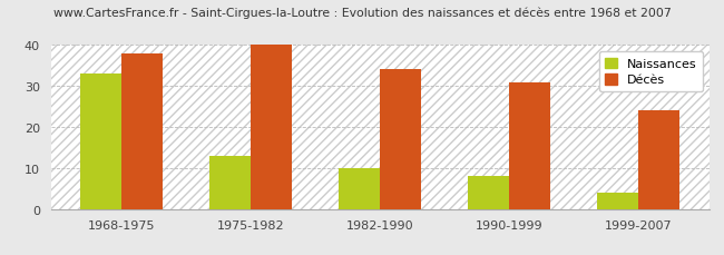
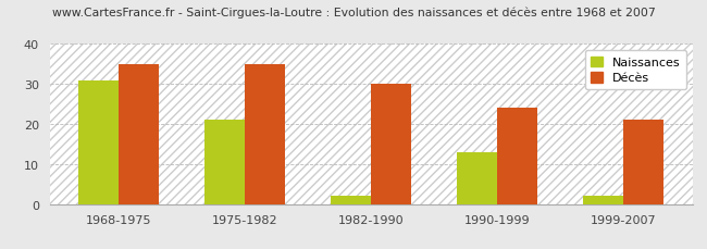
Naissances/1968-1975: 33 -> 31
Décès/1968-1975: 38 -> 35
Naissances/1975-1982: 13 -> 21
Décès/1975-1982: 40 -> 35
Naissances/1982-1990: 10 -> 2
Décès/1982-1990: 34 -> 30
Naissances/1990-1999: 8 -> 13
Décès/1990-1999: 31 -> 24
Naissances/1999-2007: 4 -> 2
Décès/1999-2007: 24 -> 21
